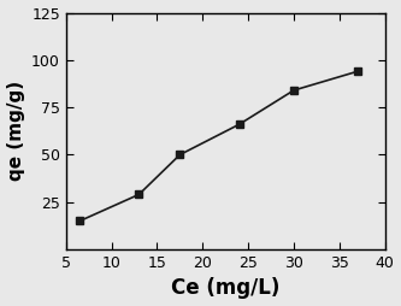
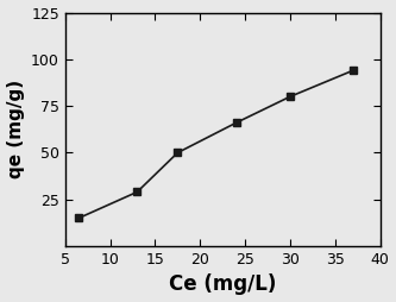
30: 84 -> 80
